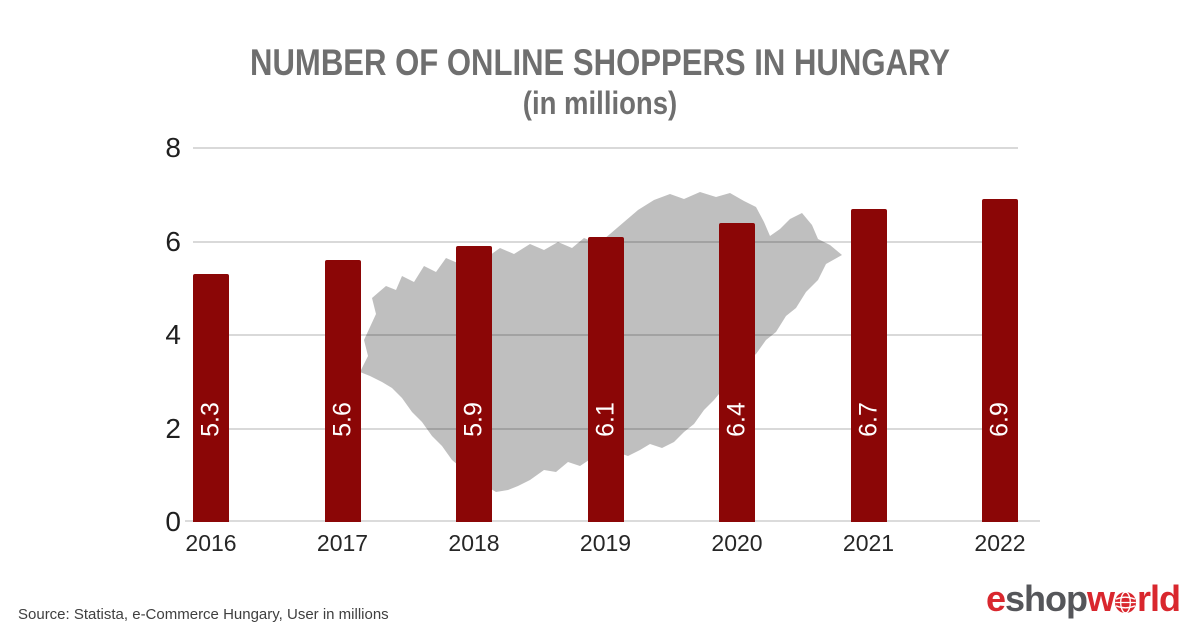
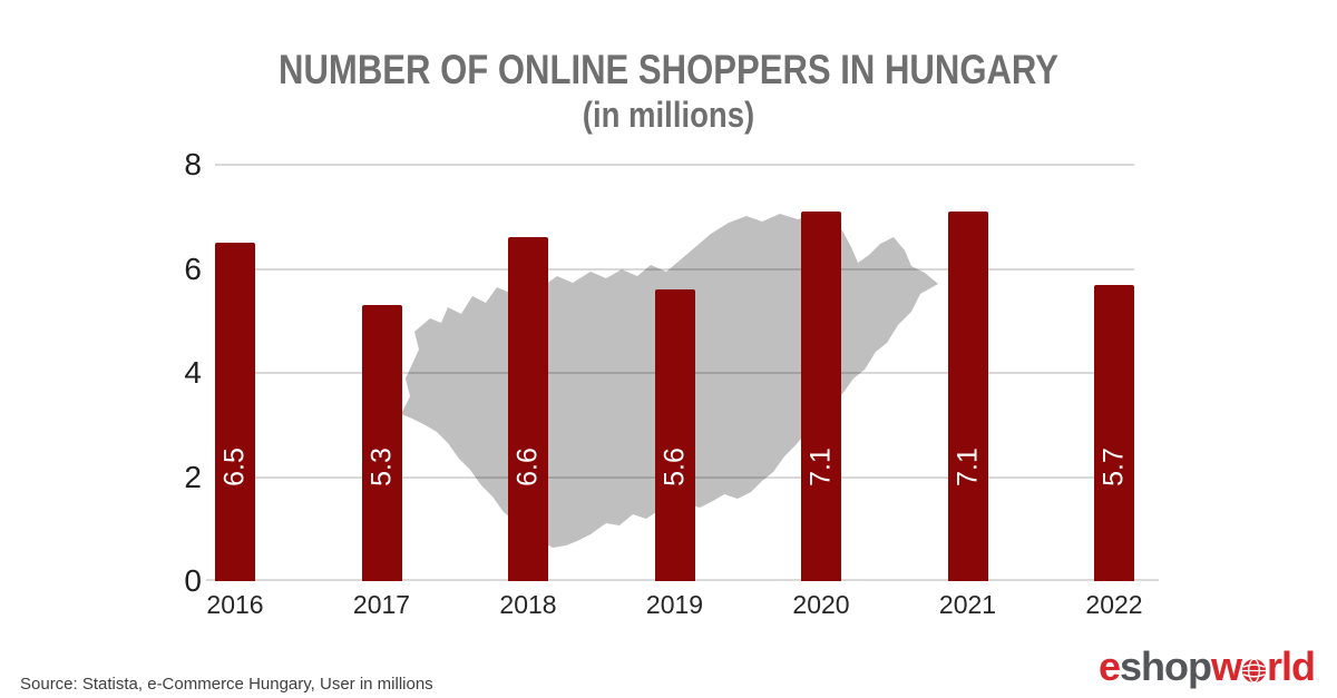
2016: 5.3 -> 6.5
2017: 5.6 -> 5.3
2018: 5.9 -> 6.6
2019: 6.1 -> 5.6
2020: 6.4 -> 7.1
2021: 6.7 -> 7.1
2022: 6.9 -> 5.7
